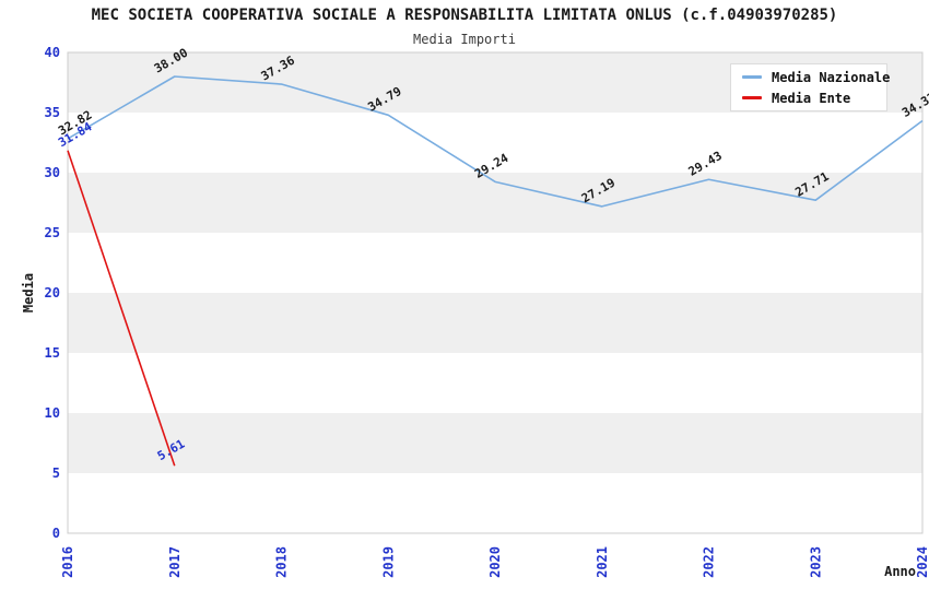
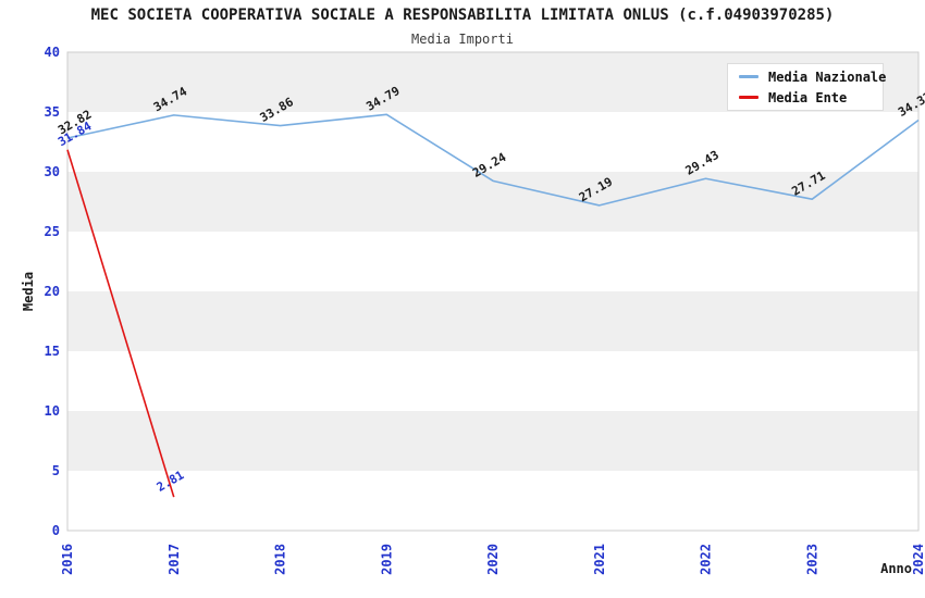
Media Nazionale/2017: 38.00 -> 34.74
Media Ente/2017: 5.61 -> 2.81
Media Nazionale/2018: 37.36 -> 33.86
